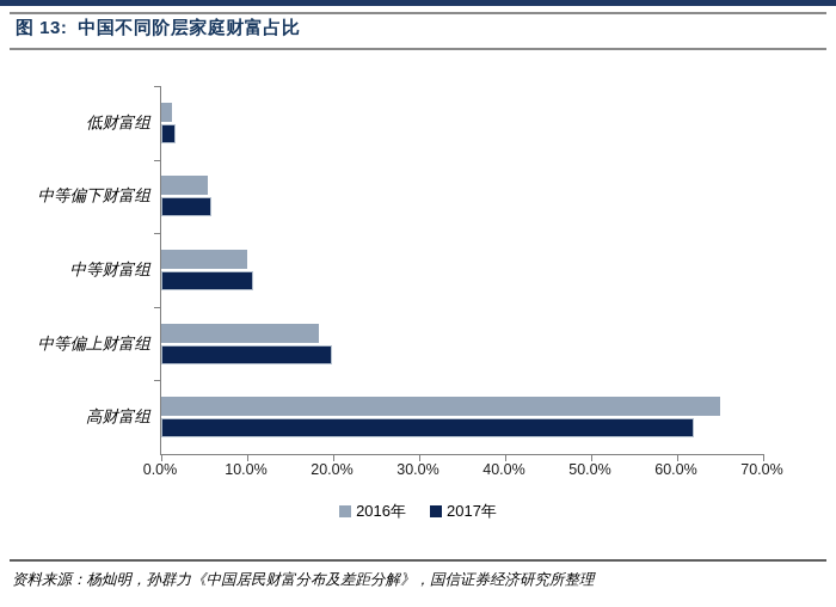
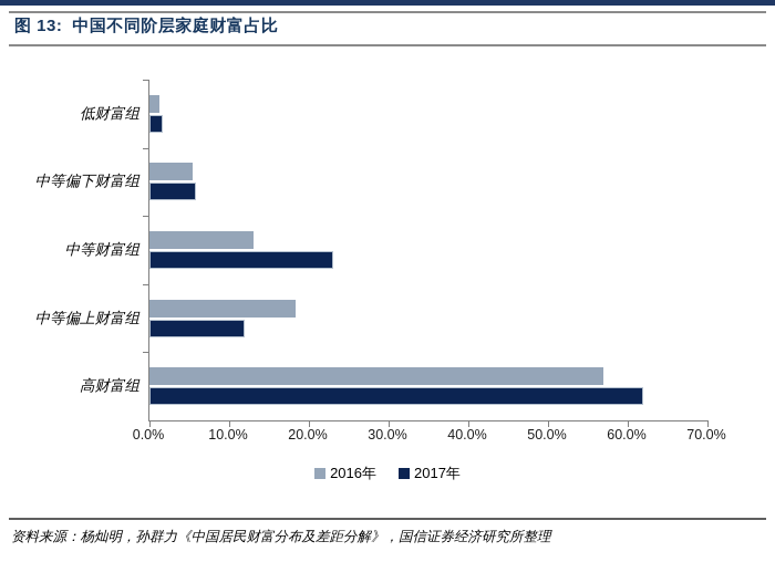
2016年/中等财富组: 10% -> 13%
2017年/中等财富组: 11% -> 23%
2017年/中等偏上财富组: 20% -> 12%
2016年/高财富组: 65% -> 57%
